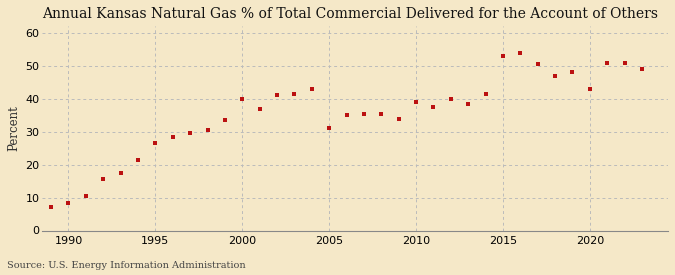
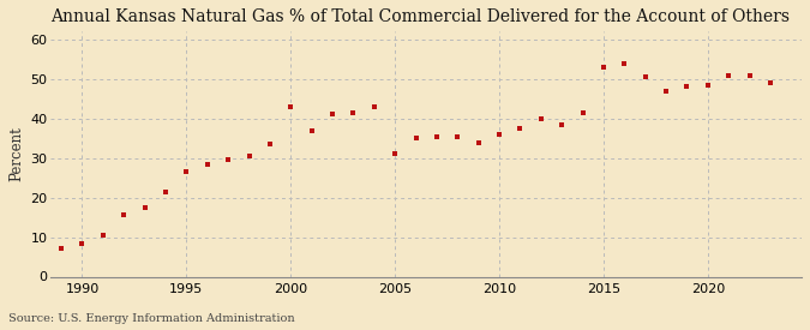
2000: 40.0 -> 43.0
2010: 39.0 -> 36.0
2020: 43.0 -> 48.5
